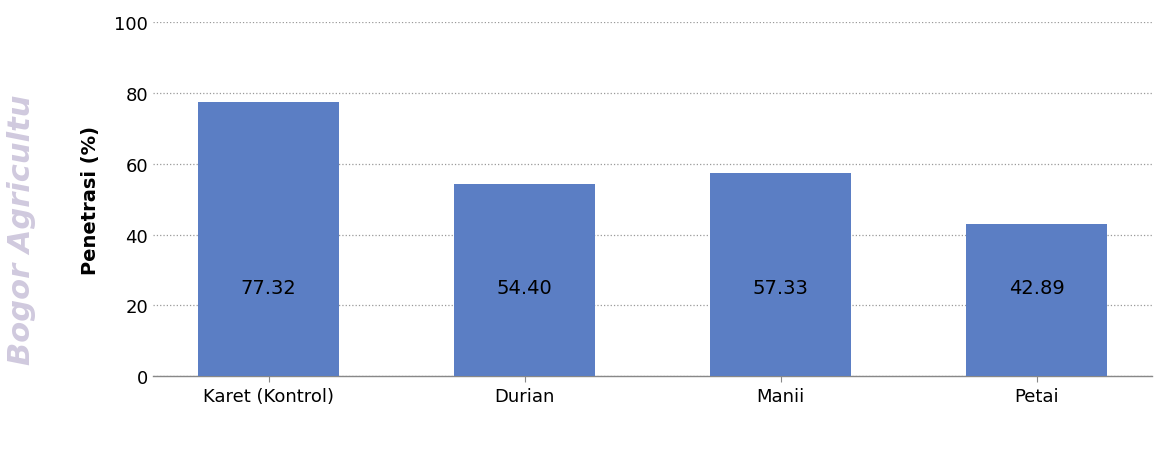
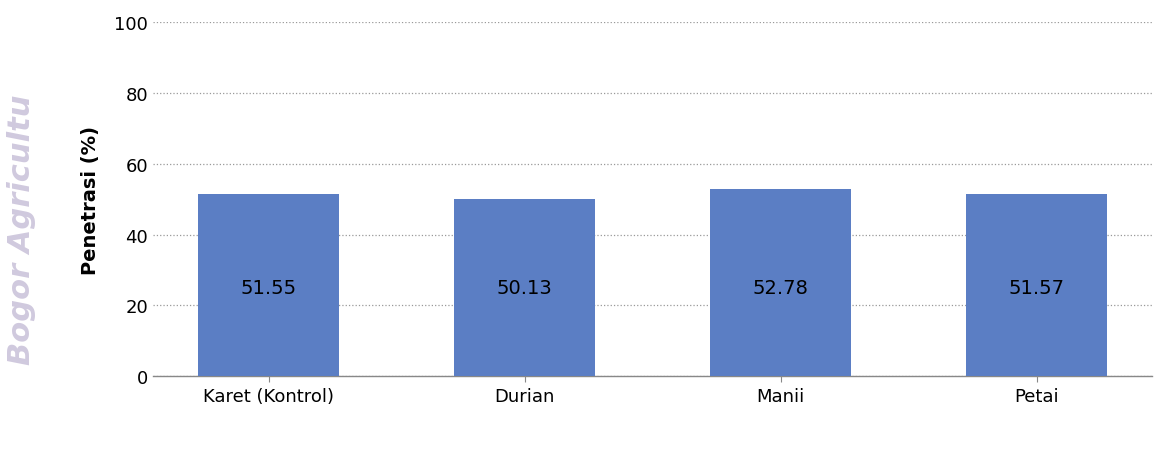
Karet (Kontrol): 77.32 -> 51.55
Durian: 54.40 -> 50.13
Manii: 57.33 -> 52.78
Petai: 42.89 -> 51.57
